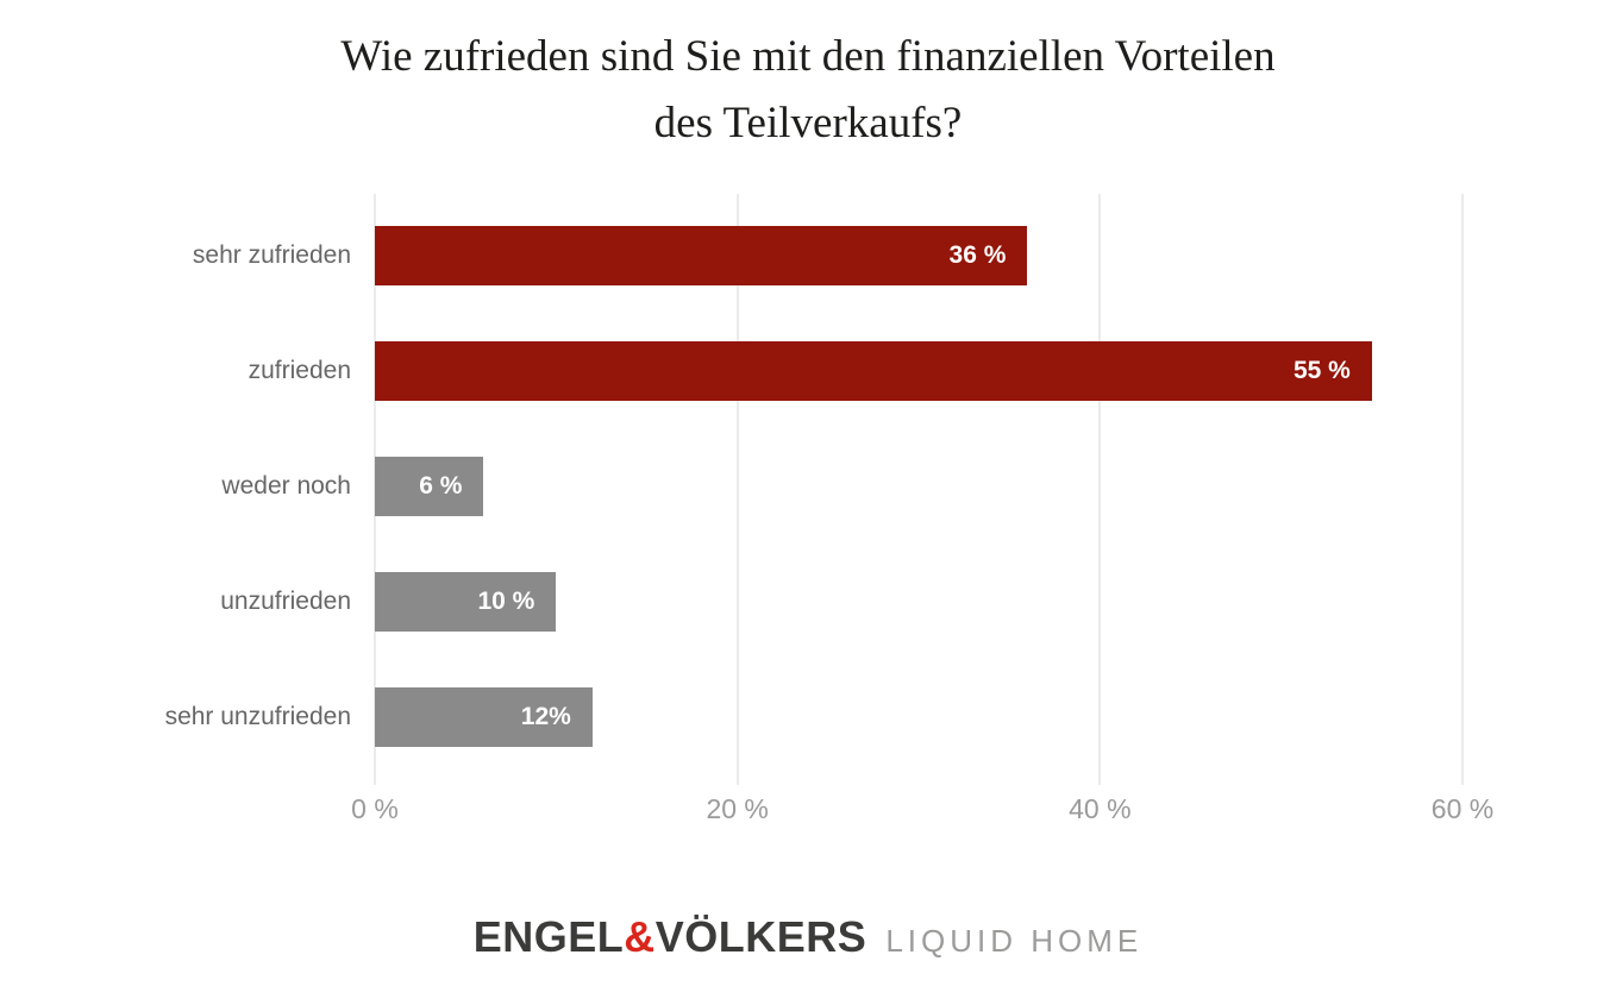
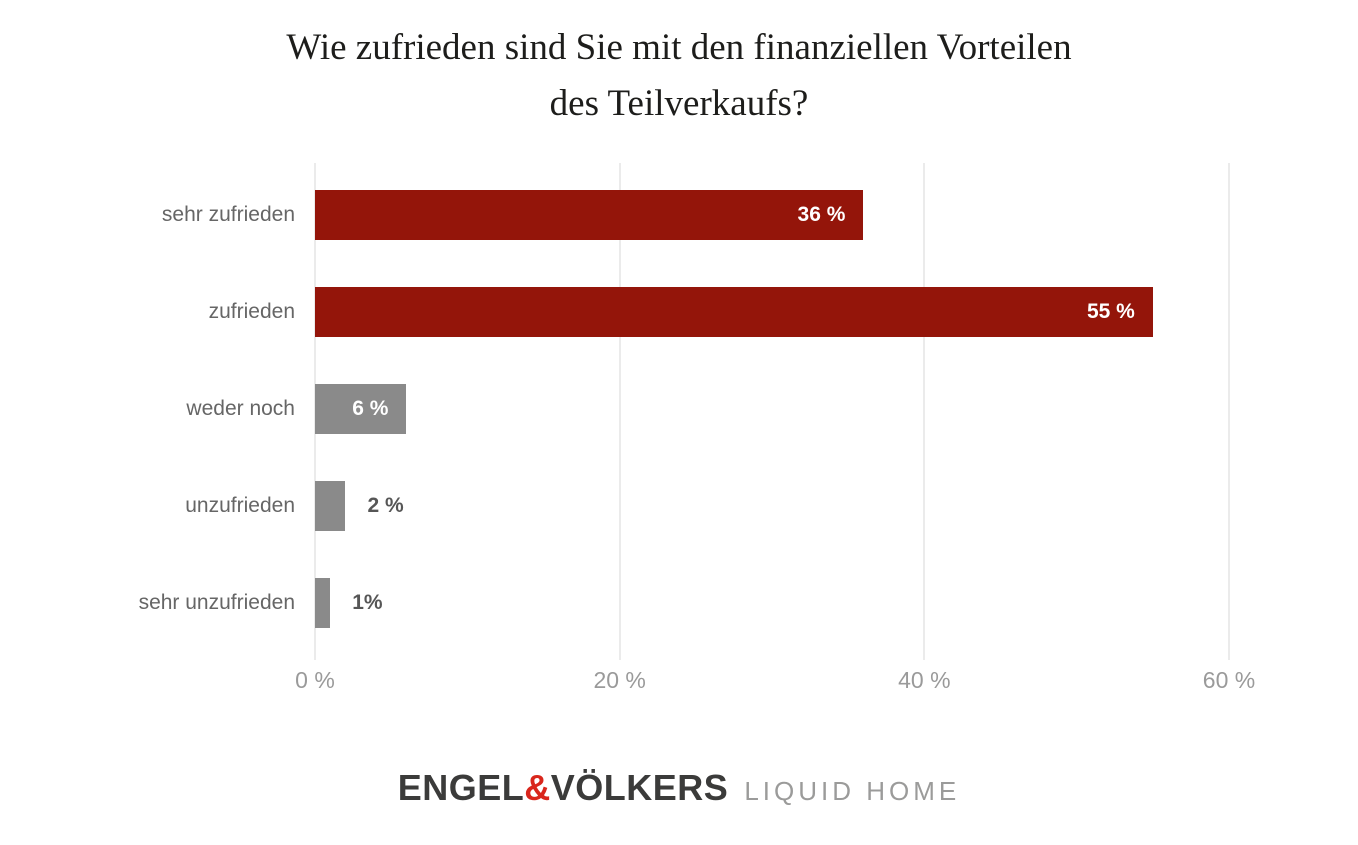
unzufrieden: 10 -> 2
sehr unzufrieden: 12% -> 1%
